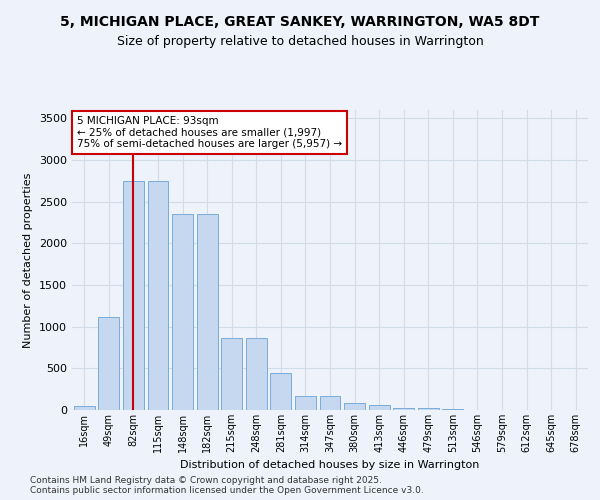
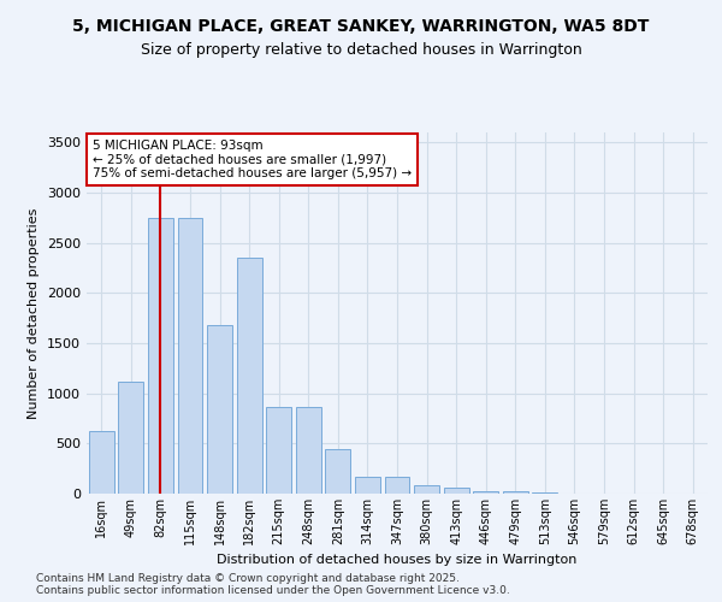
16sqm: 50 -> 620
148sqm: 2350 -> 1680
